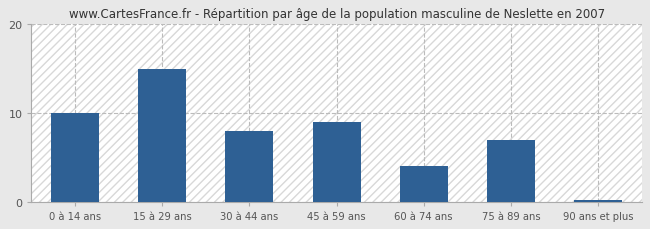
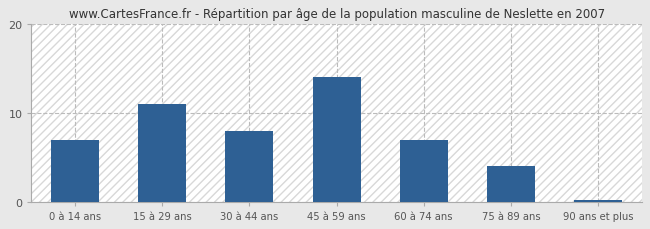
0 à 14 ans: 10.0 -> 7.0
15 à 29 ans: 15.0 -> 11.0
45 à 59 ans: 9.0 -> 14.0
60 à 74 ans: 4.0 -> 7.0
75 à 89 ans: 7.0 -> 4.0
